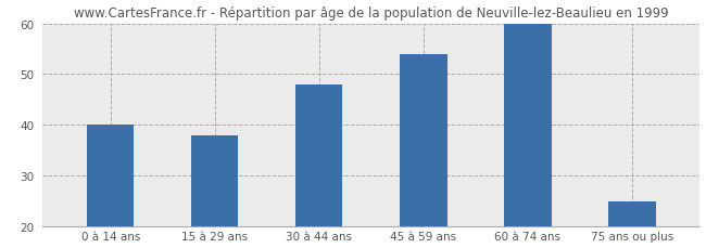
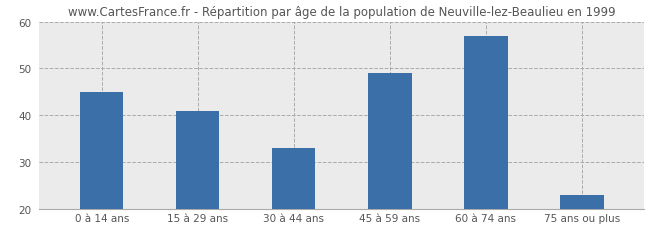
0 à 14 ans: 40 -> 45
15 à 29 ans: 38 -> 41
30 à 44 ans: 48 -> 33
45 à 59 ans: 54 -> 49
60 à 74 ans: 60 -> 57
75 ans ou plus: 25 -> 23
